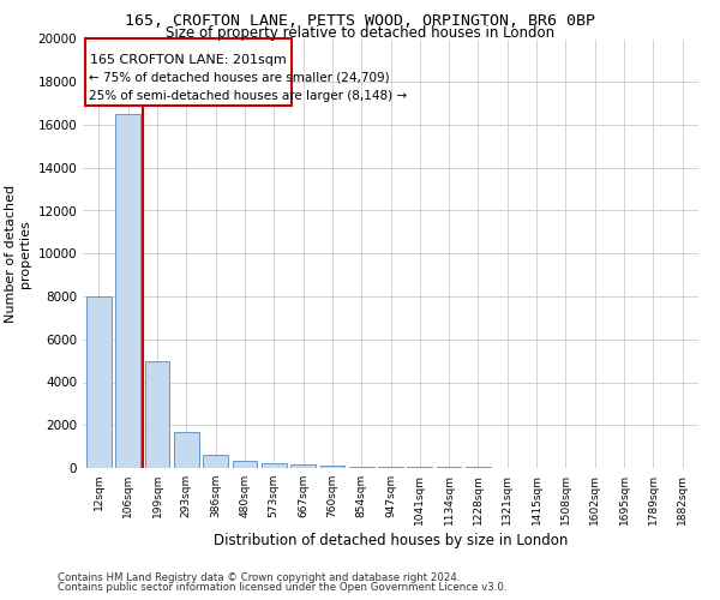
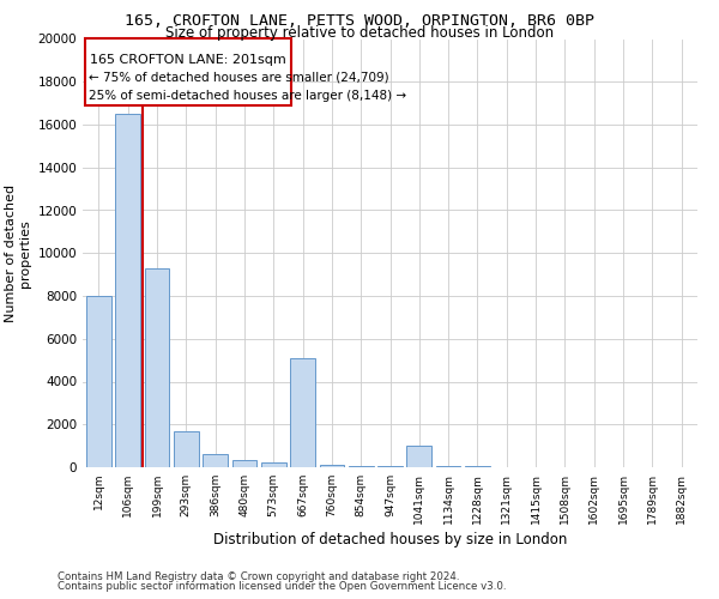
199sqm: 5000 -> 9300
667sqm: 200 -> 5100
1041sqm: 0 -> 1000
